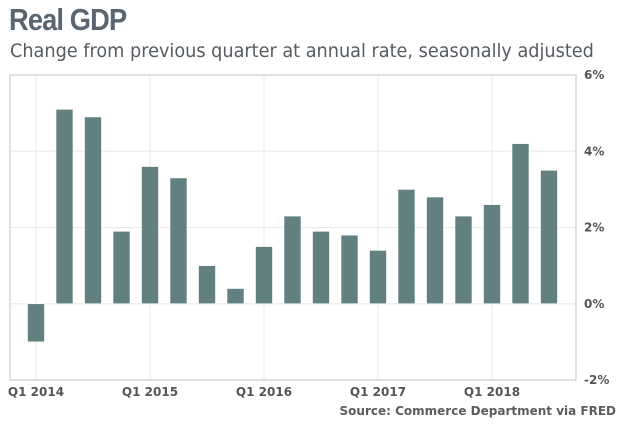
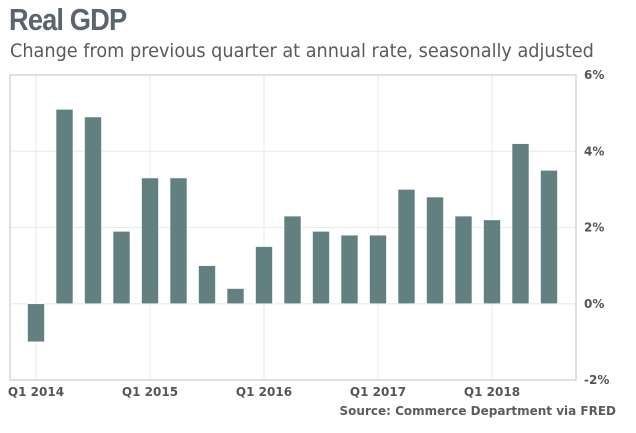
Q1 2015: 3.6% -> 3.3%
Q1 2017: 1.4% -> 1.8%
Q1 2018: 2.6% -> 2.2%
